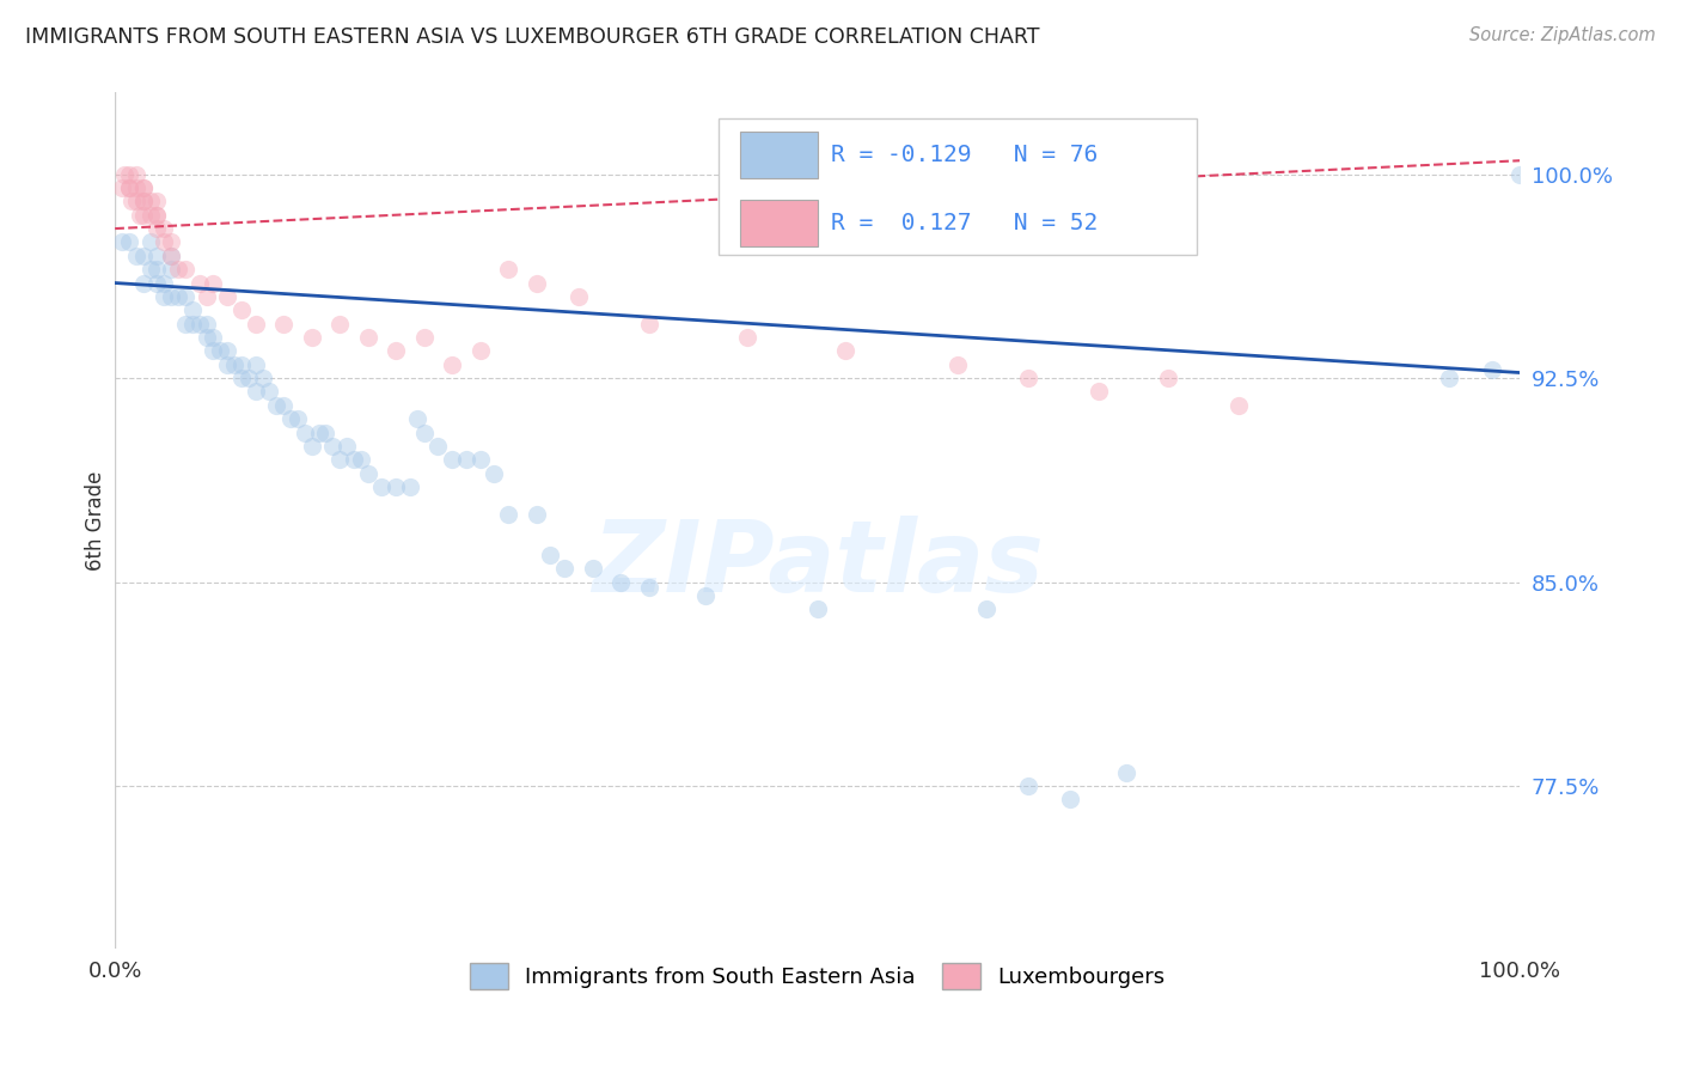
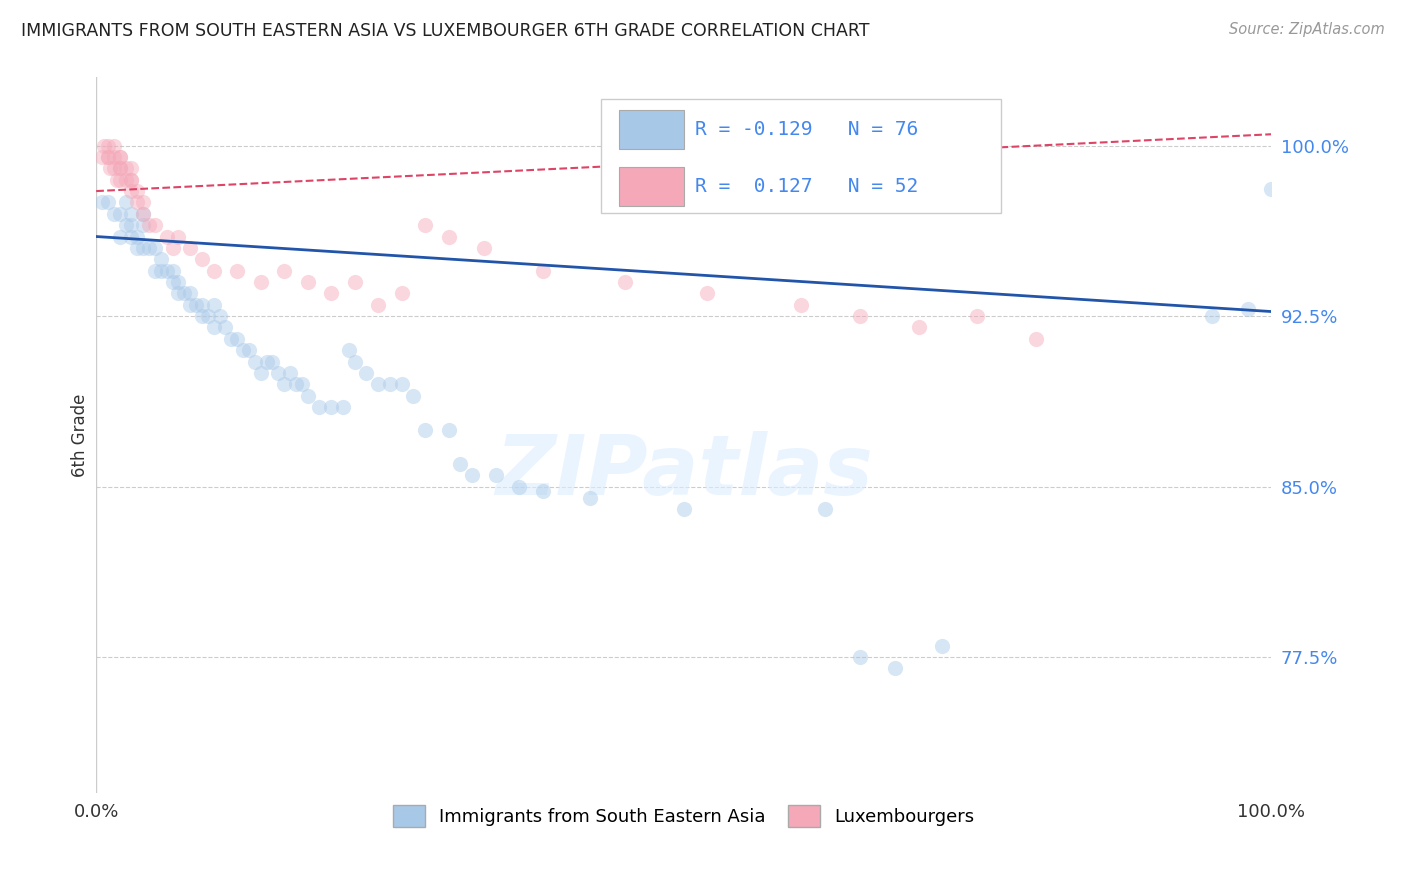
Immigrants from South Eastern Asia/100.0%: 100.0% -> 98.1%
